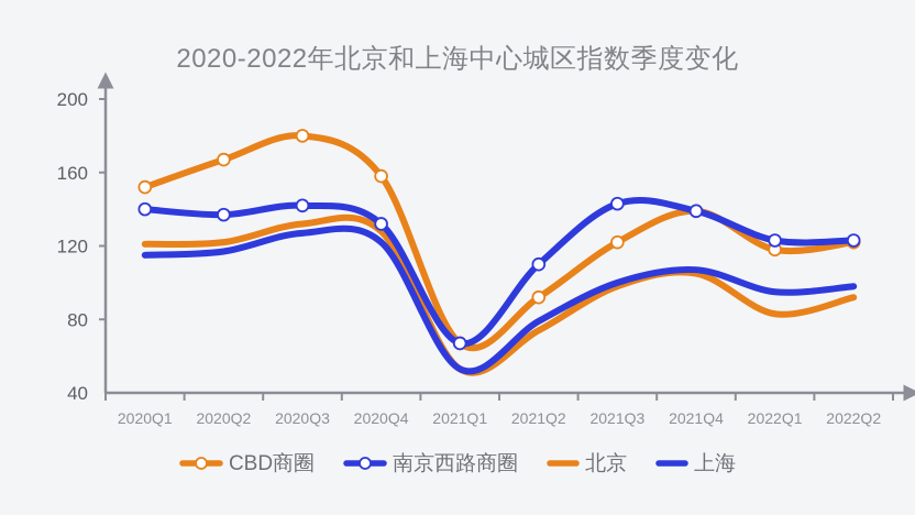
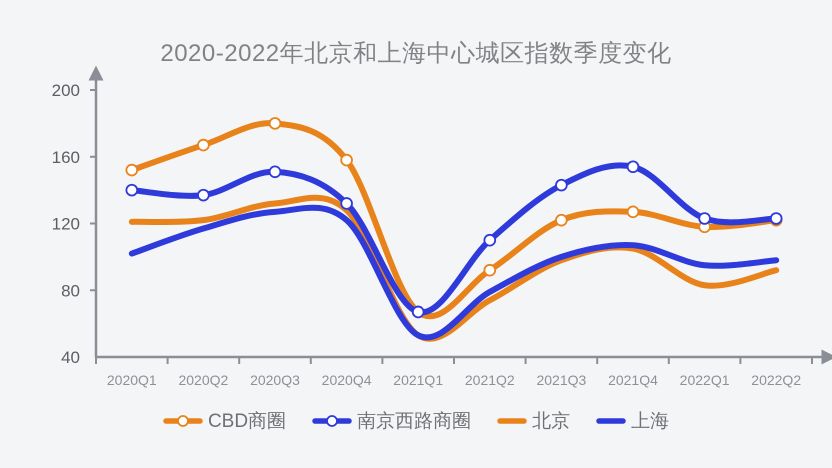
上海/2020Q1: 115 -> 102
南京西路商圈/2020Q3: 142 -> 151
CBD商圈/2021Q4: 139 -> 127
南京西路商圈/2021Q4: 139 -> 154
